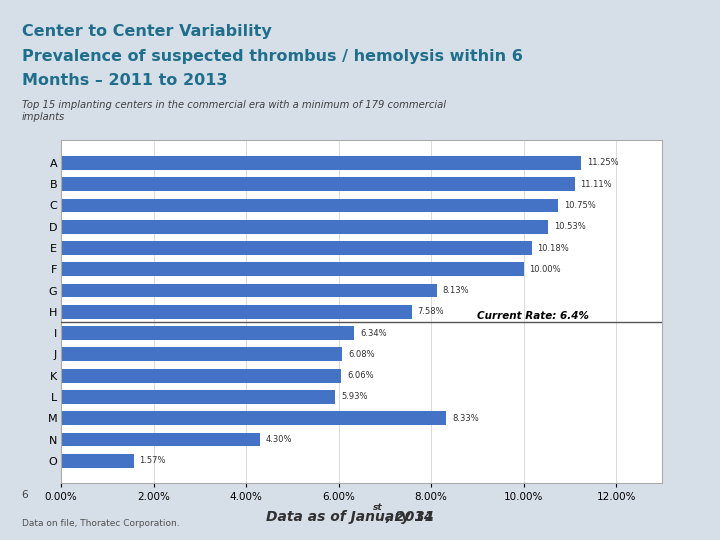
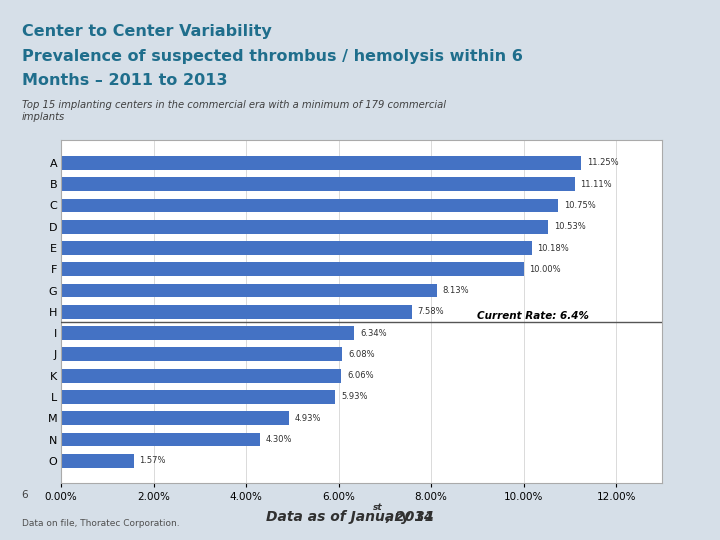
M: 8.33% -> 4.93%
